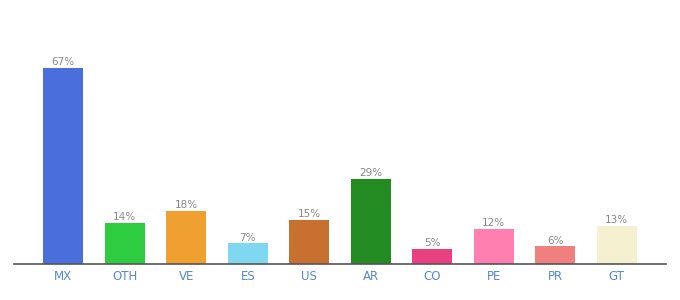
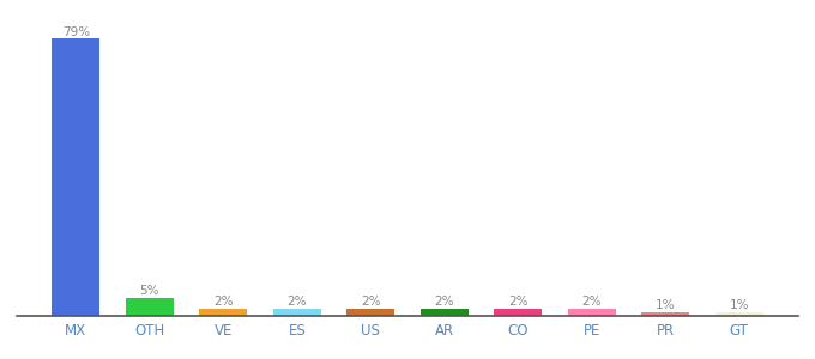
MX: 67% -> 79%
OTH: 14% -> 5%
VE: 18% -> 2%
ES: 7% -> 2%
US: 15% -> 2%
AR: 29% -> 2%
CO: 5% -> 2%
PE: 12% -> 2%
PR: 6% -> 1%
GT: 13% -> 1%
